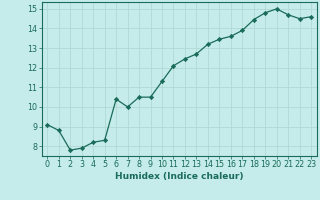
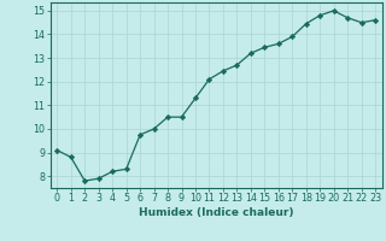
6: 10.4 -> 9.8
